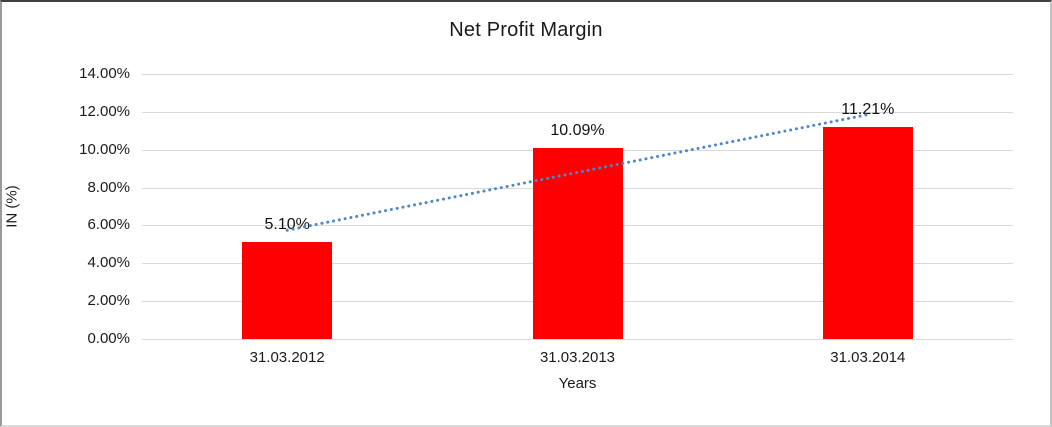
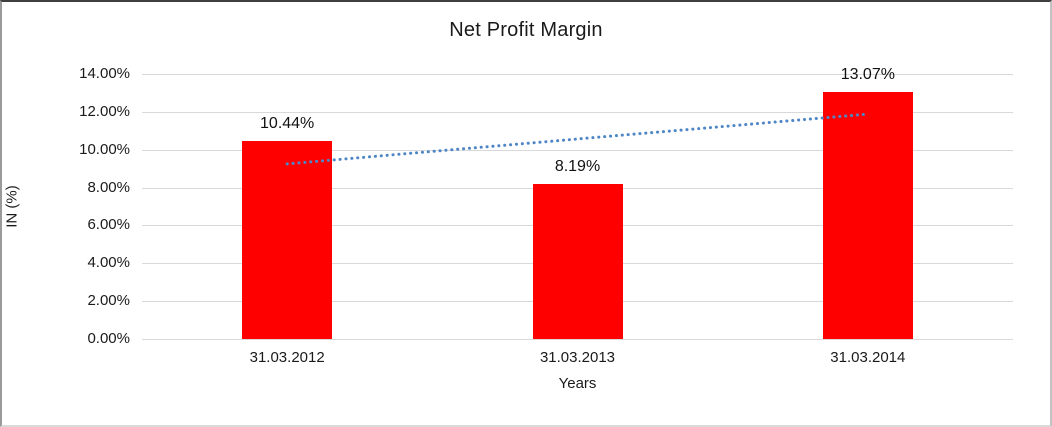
31.03.2012: 5.10% -> 10.44%
31.03.2013: 10.09% -> 8.19%
31.03.2014: 11.21% -> 13.07%
